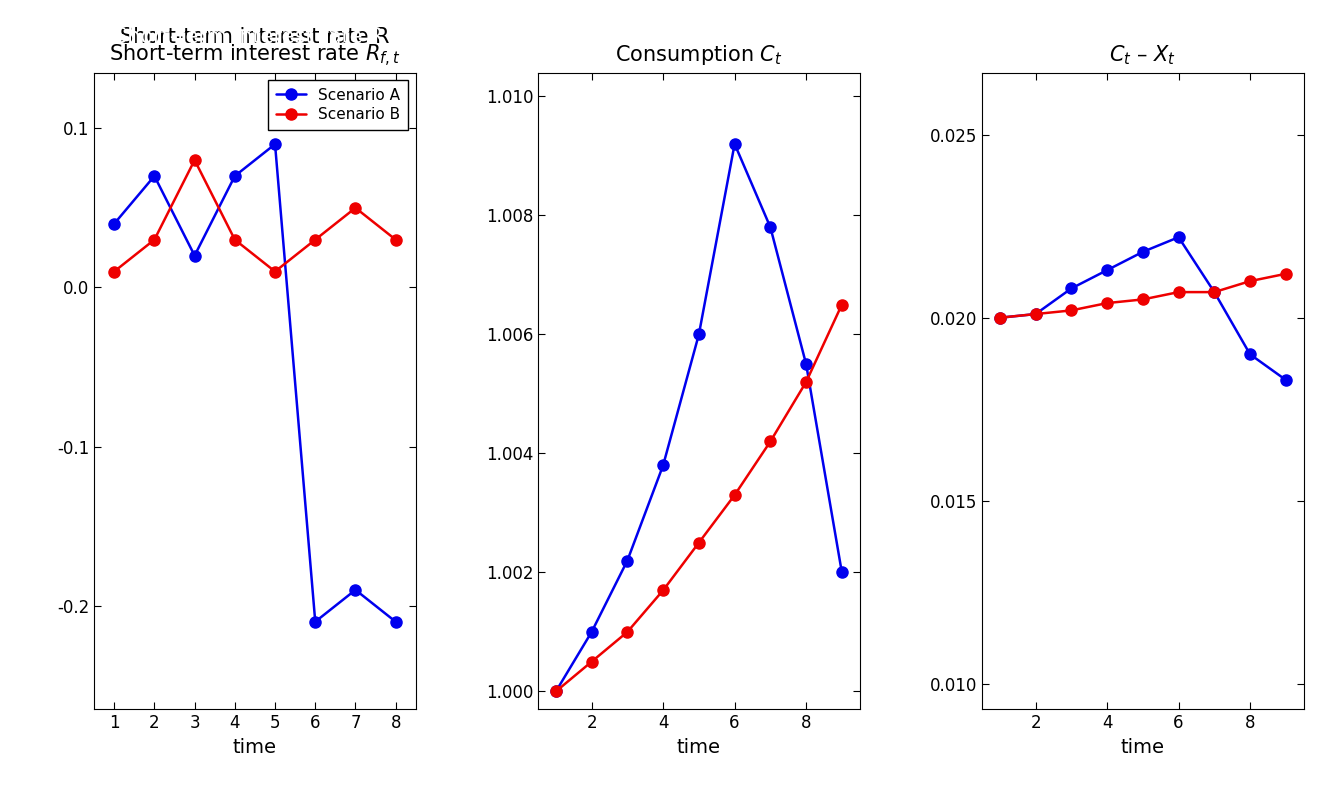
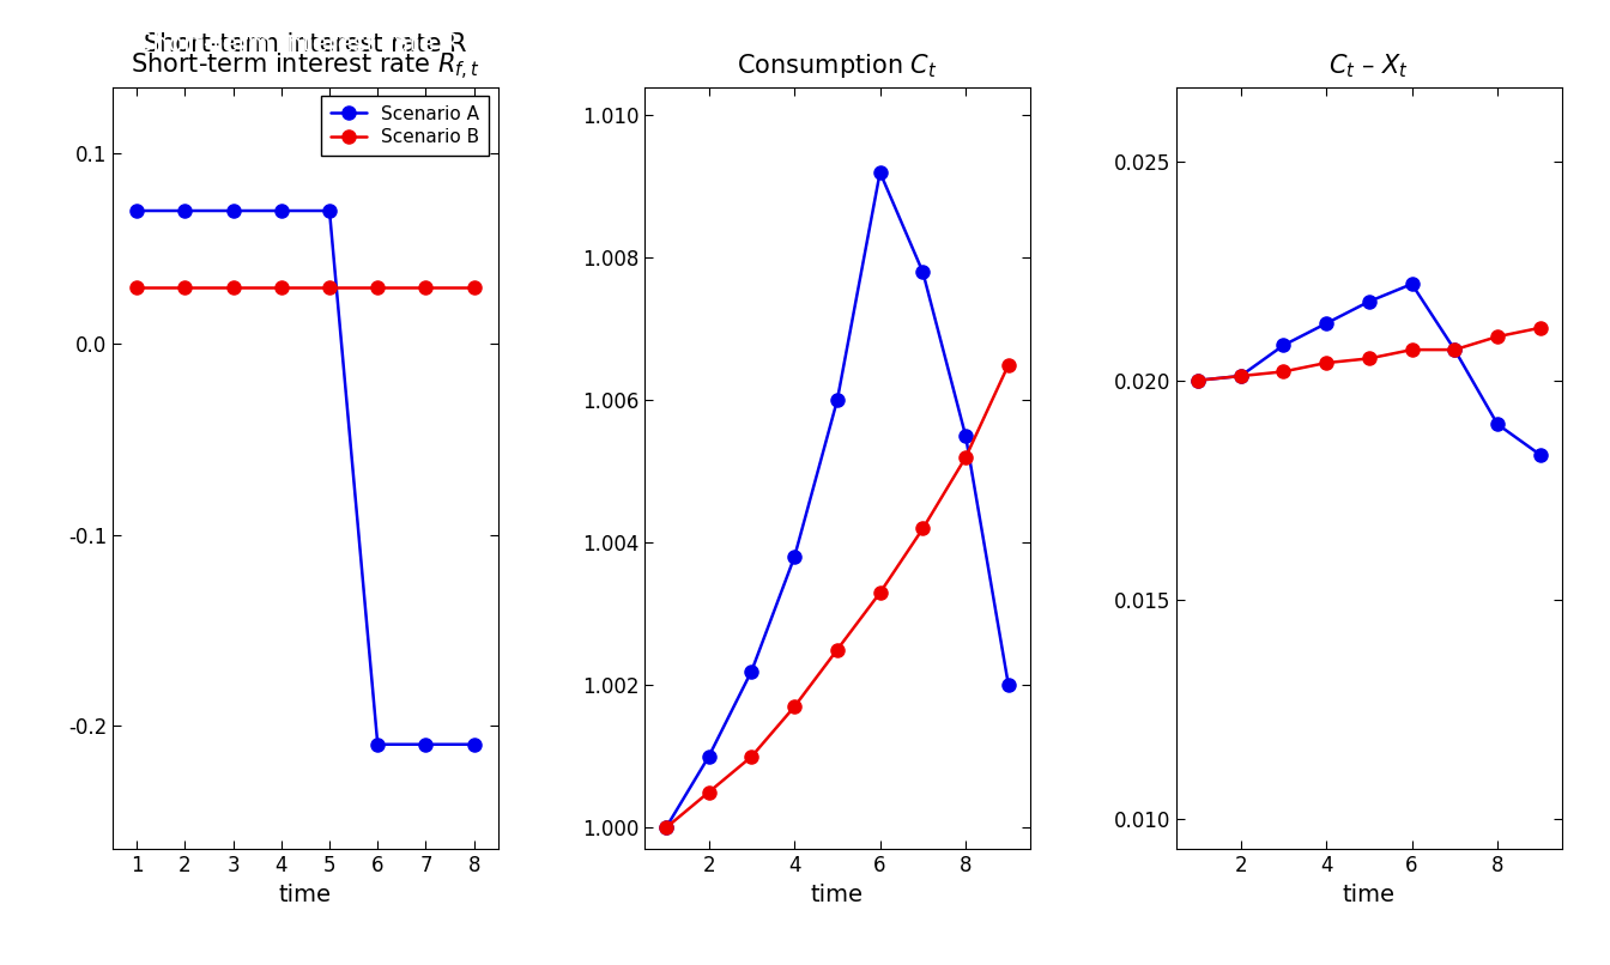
Scenario A/1: 0.04 -> 0.07
Scenario B/1: 0.01 -> 0.03
Scenario A/3: 0.02 -> 0.07
Scenario B/3: 0.08 -> 0.03
Scenario A/5: 0.09 -> 0.07
Scenario B/5: 0.01 -> 0.03
Scenario A/7: -0.19 -> -0.21
Scenario B/7: 0.05 -> 0.03
